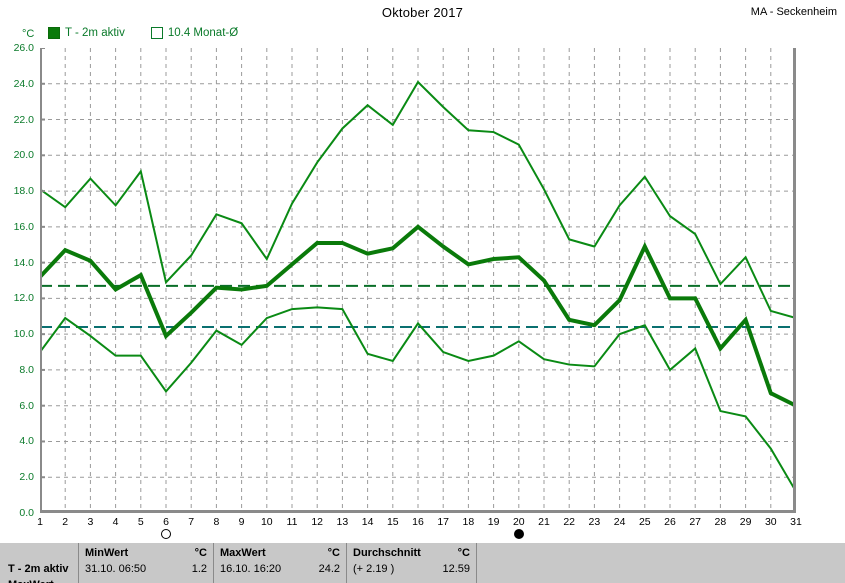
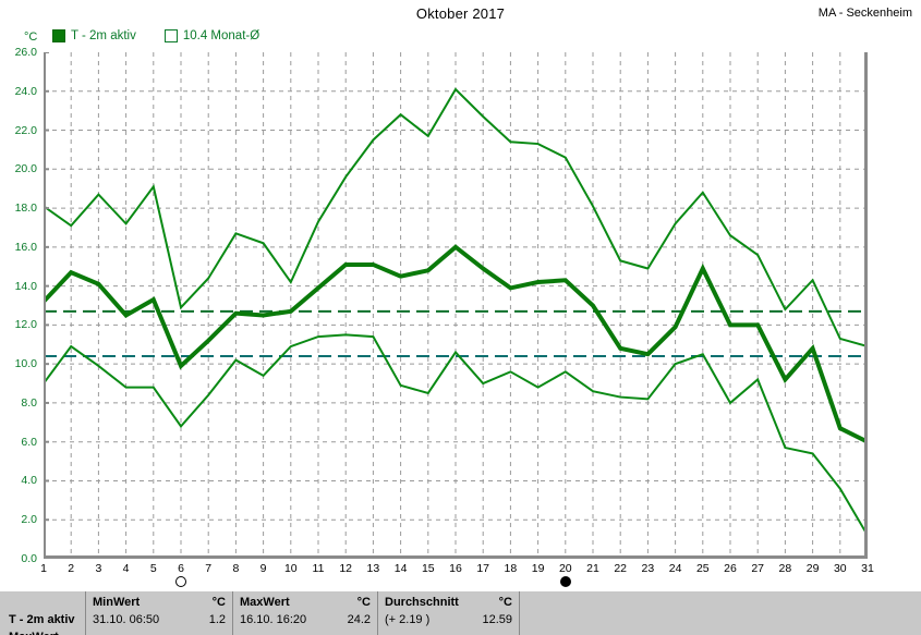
MinWert/18: 8.5 -> 9.6
